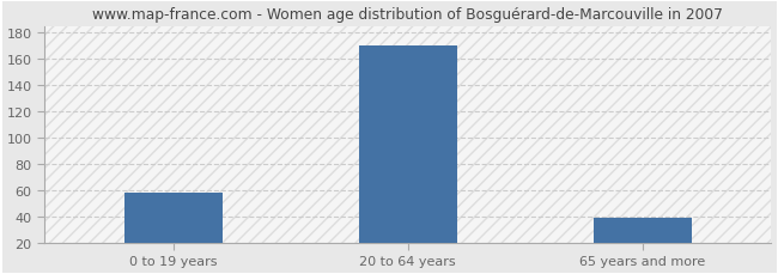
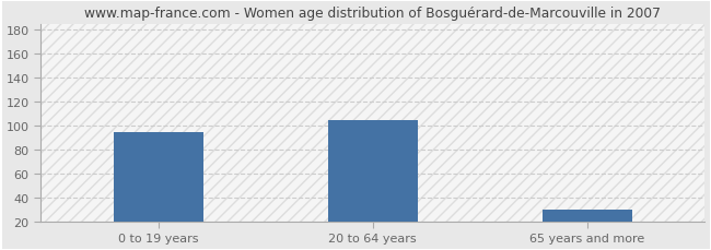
0 to 19 years: 58 -> 95
20 to 64 years: 170 -> 105
65 years and more: 39 -> 30
